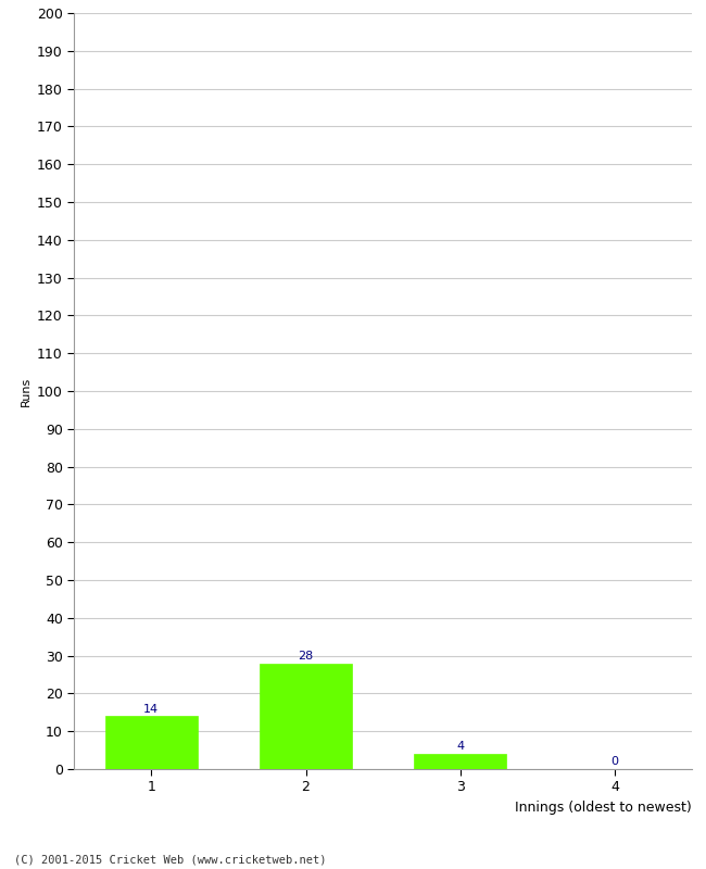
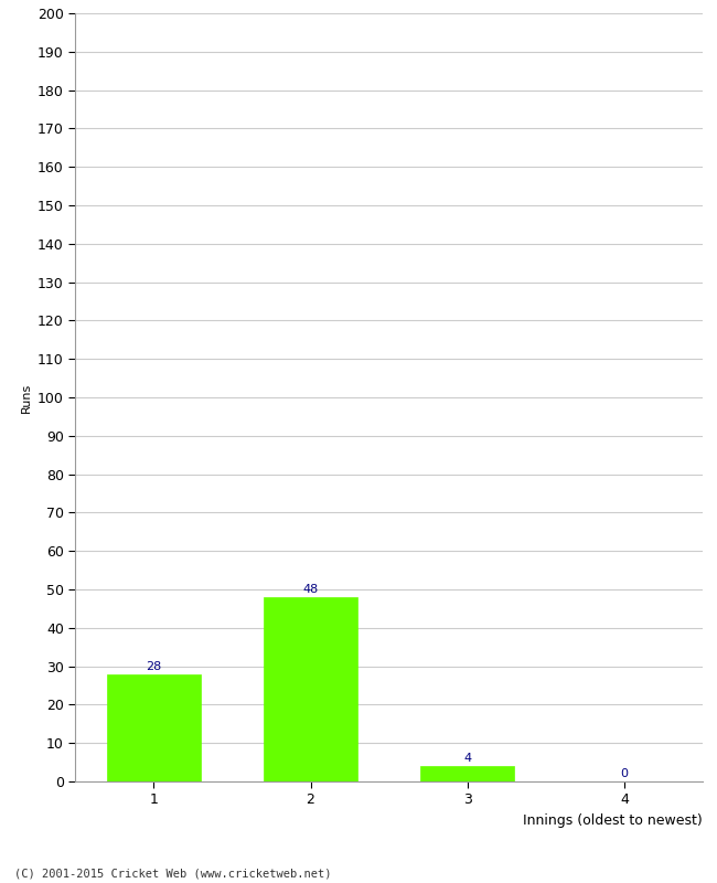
1: 14 -> 28
2: 28 -> 48
